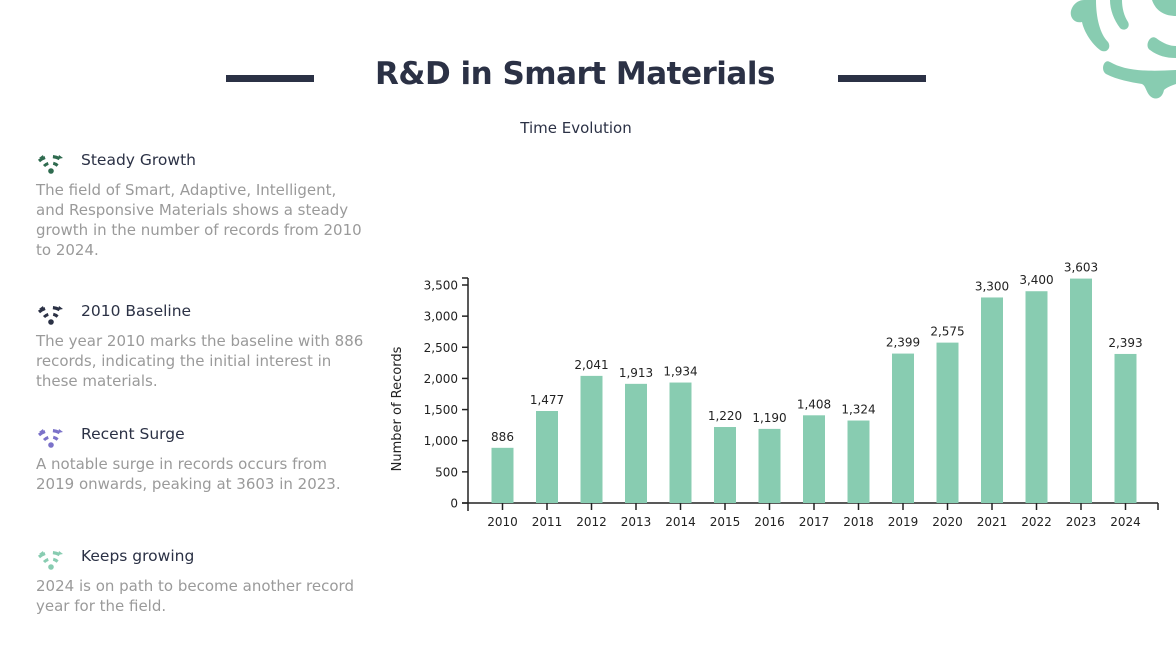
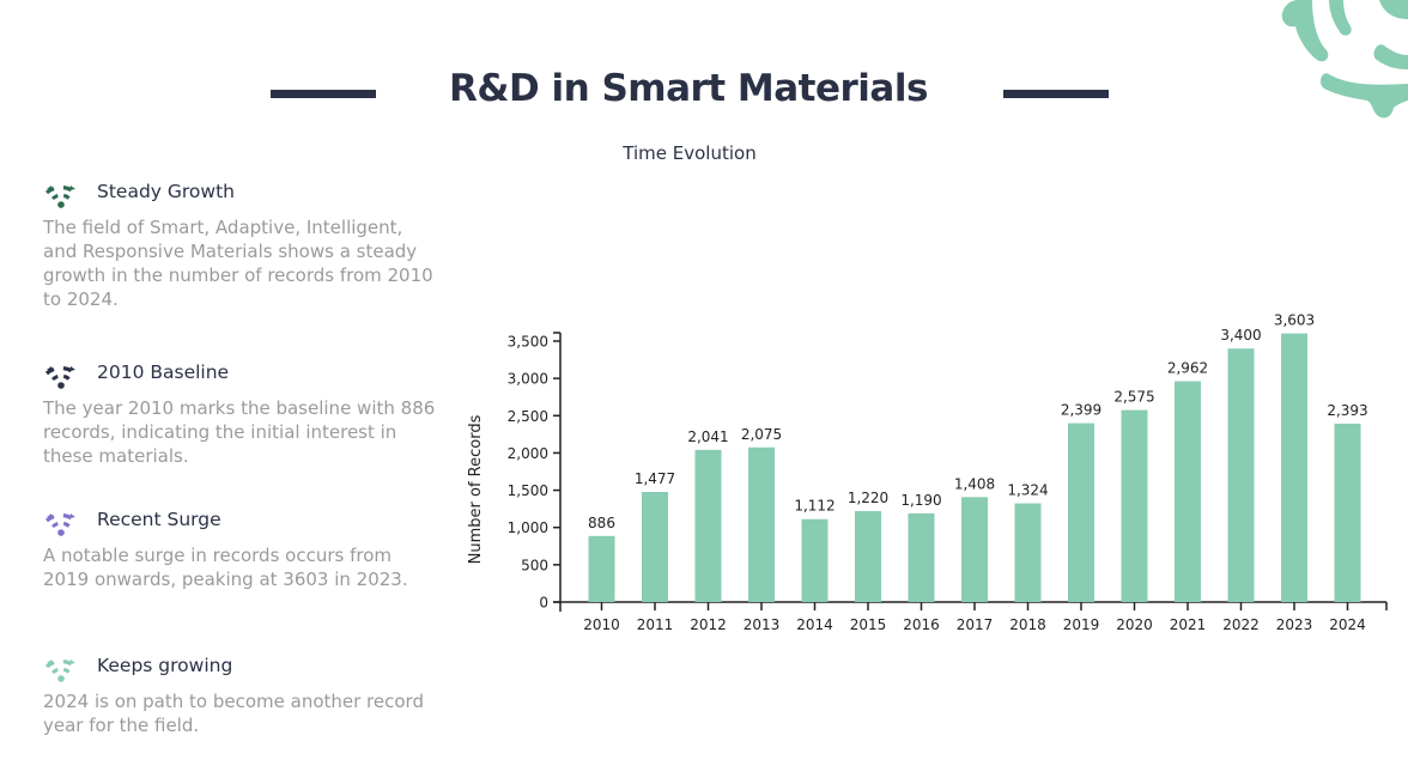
2013: 1,913 -> 2,075
2014: 1,934 -> 1,112
2021: 3,300 -> 2,962
